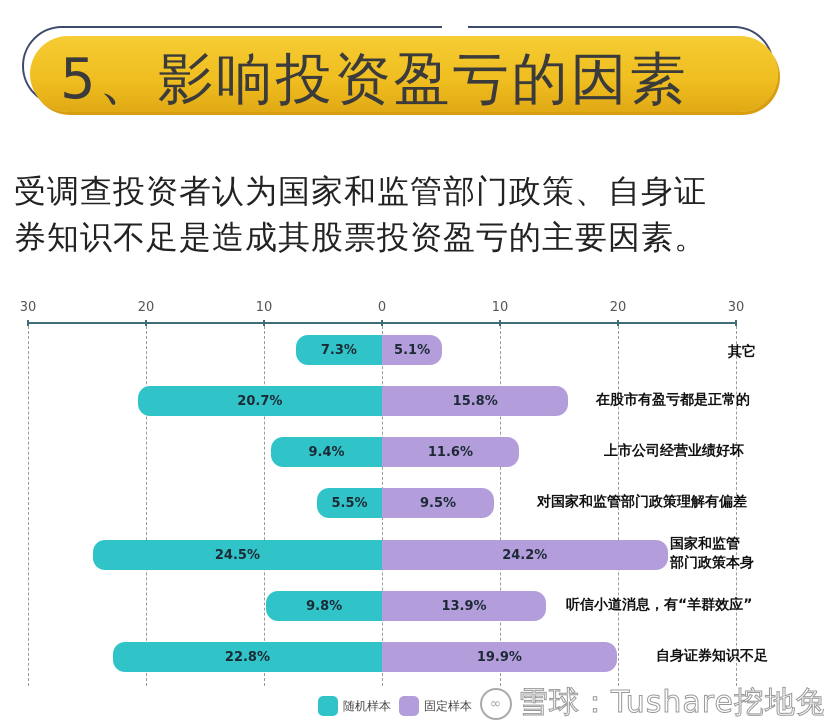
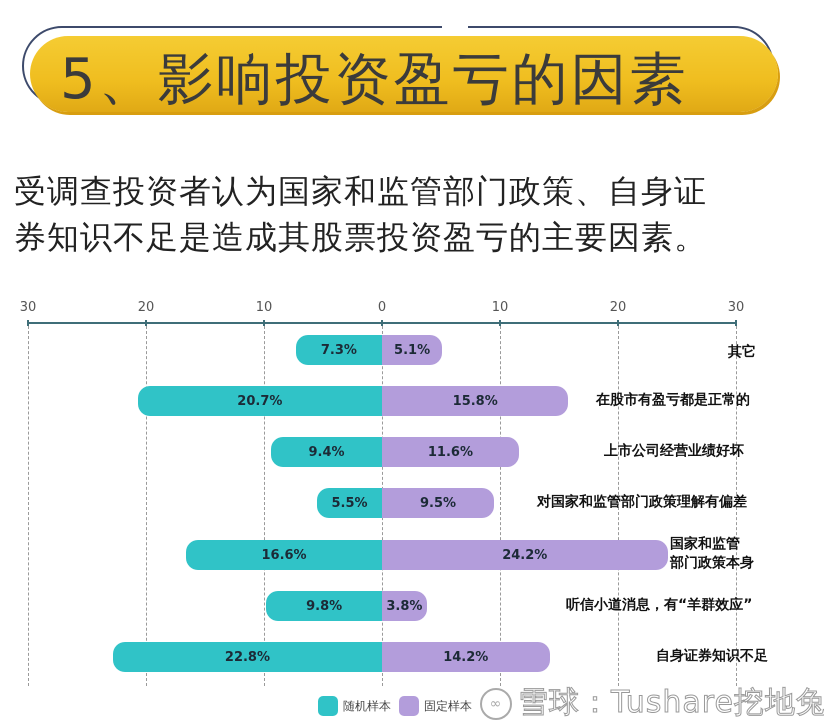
随机样本/国家和监管部门政策本身: 24.5% -> 16.6%
固定样本/听信小道消息，有“羊群效应”: 13.9% -> 3.8%
固定样本/自身证券知识不足: 19.9% -> 14.2%
